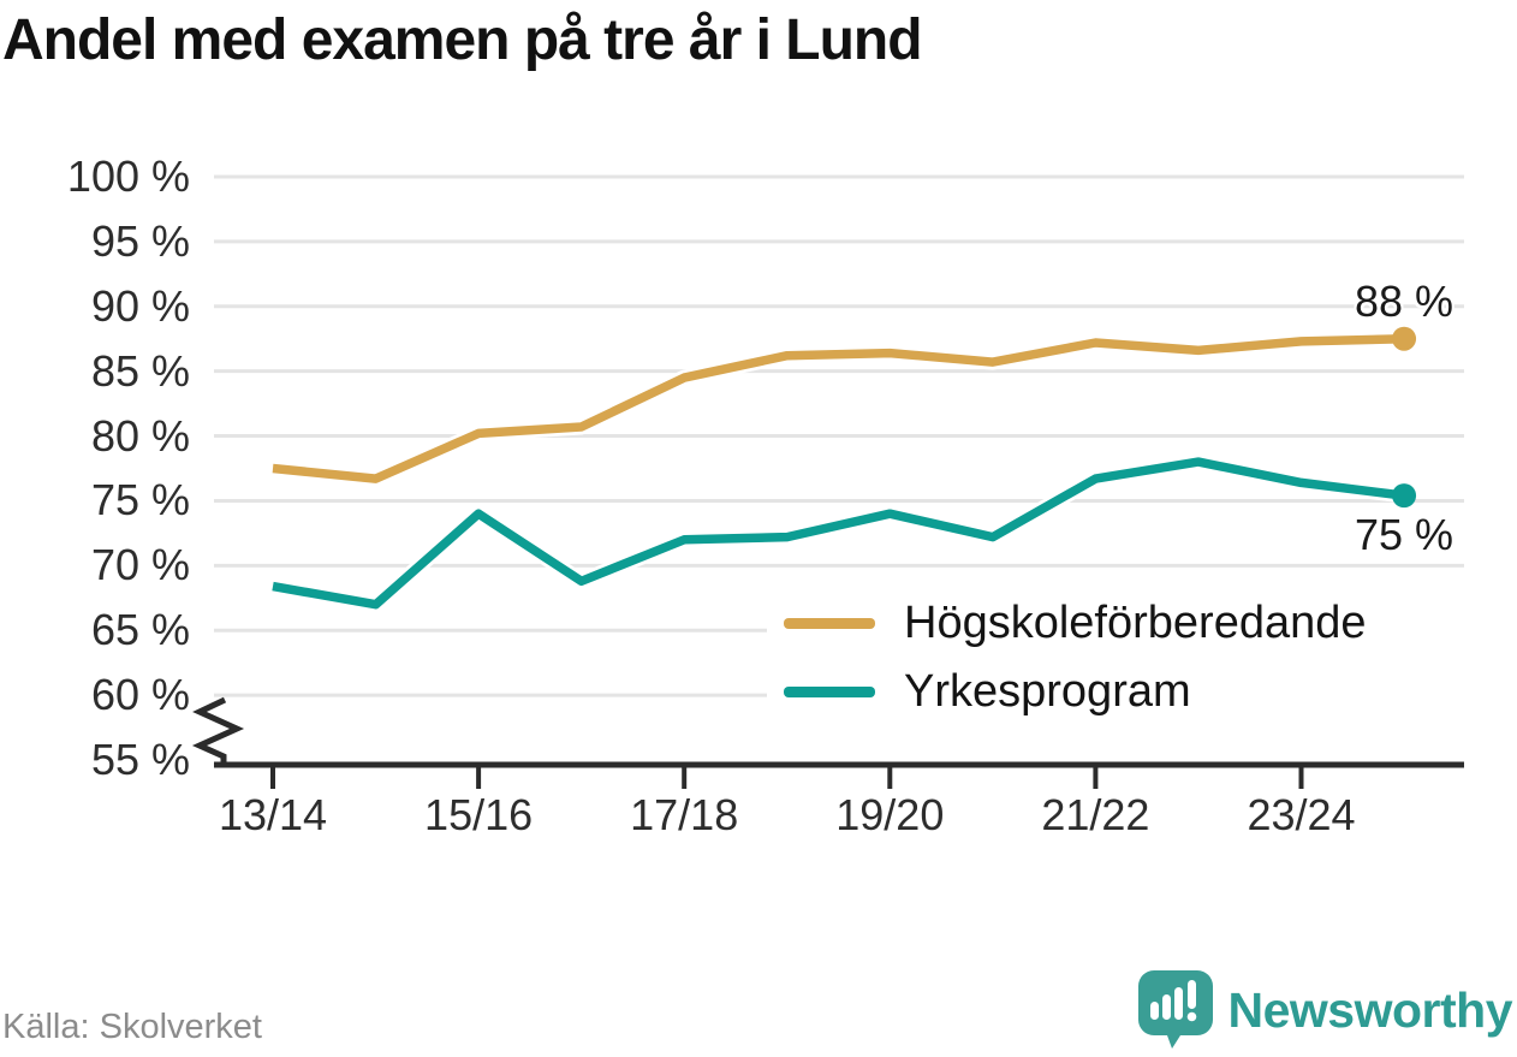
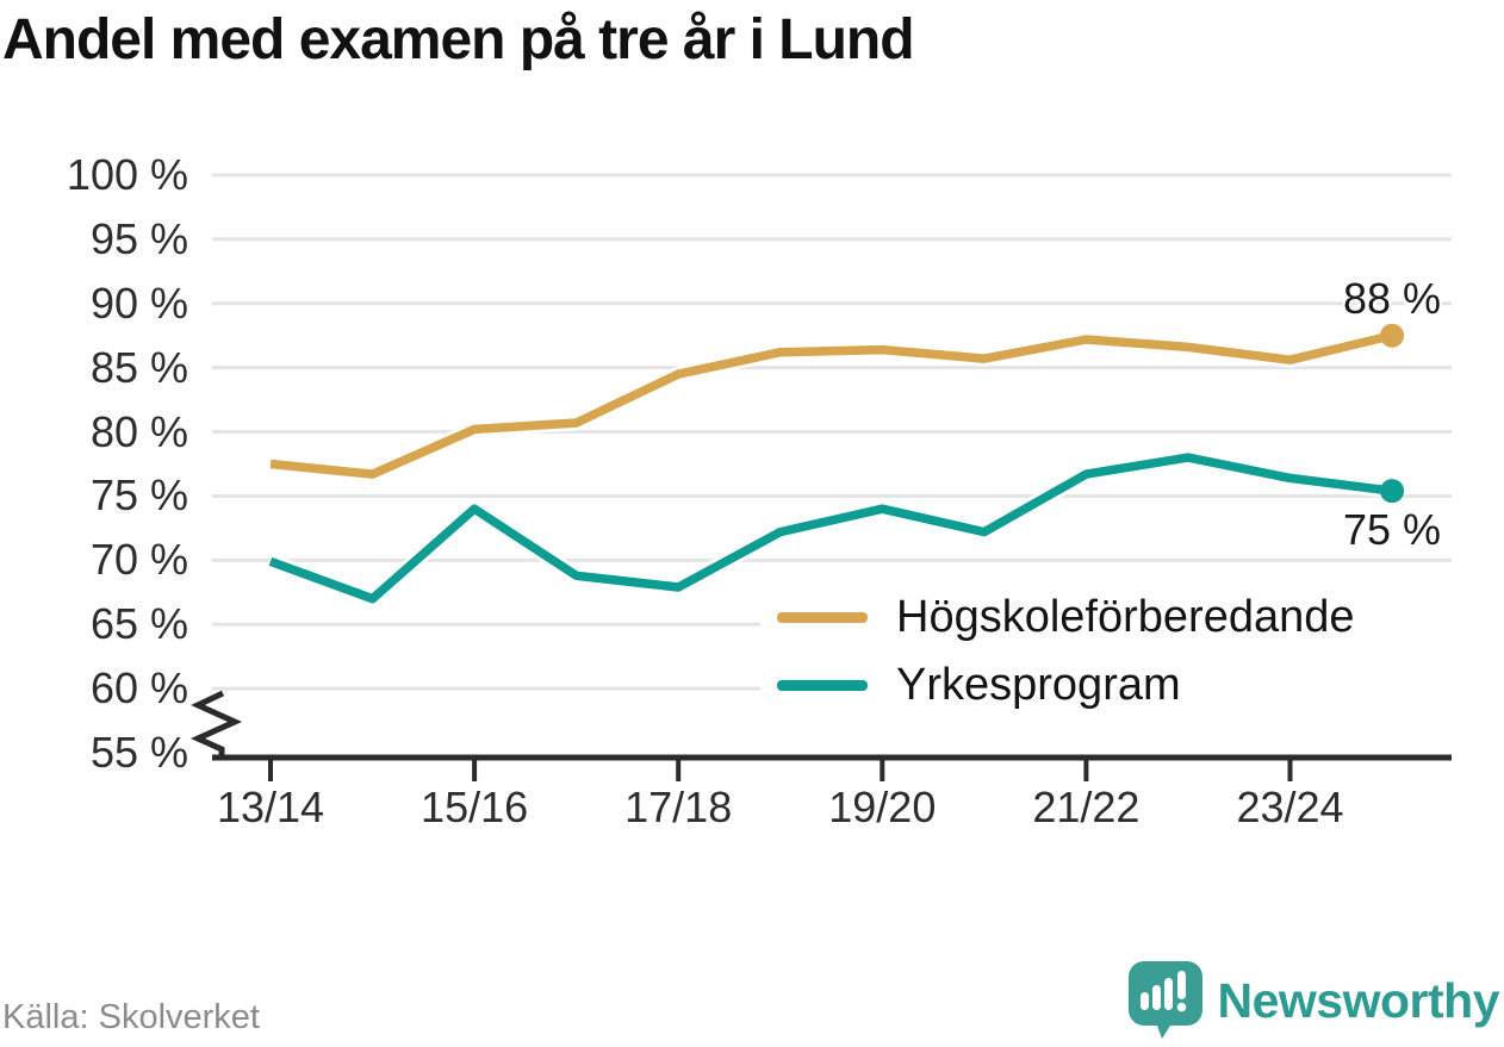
Yrkesprogram/13/14: 68.4% -> 69.9%
Yrkesprogram/17/18: 72.0% -> 67.9%
Högskoleförberedande/23/24: 87.3% -> 85.6%
